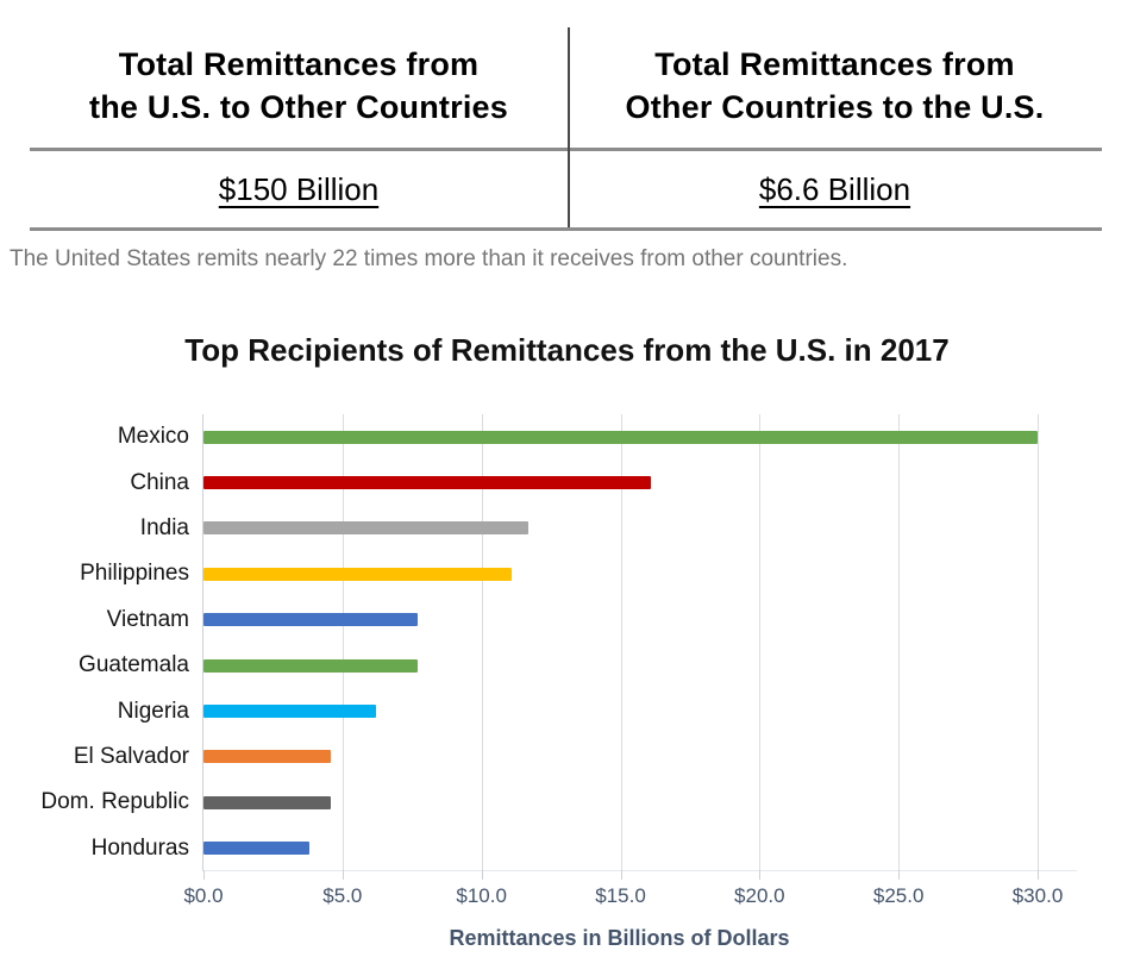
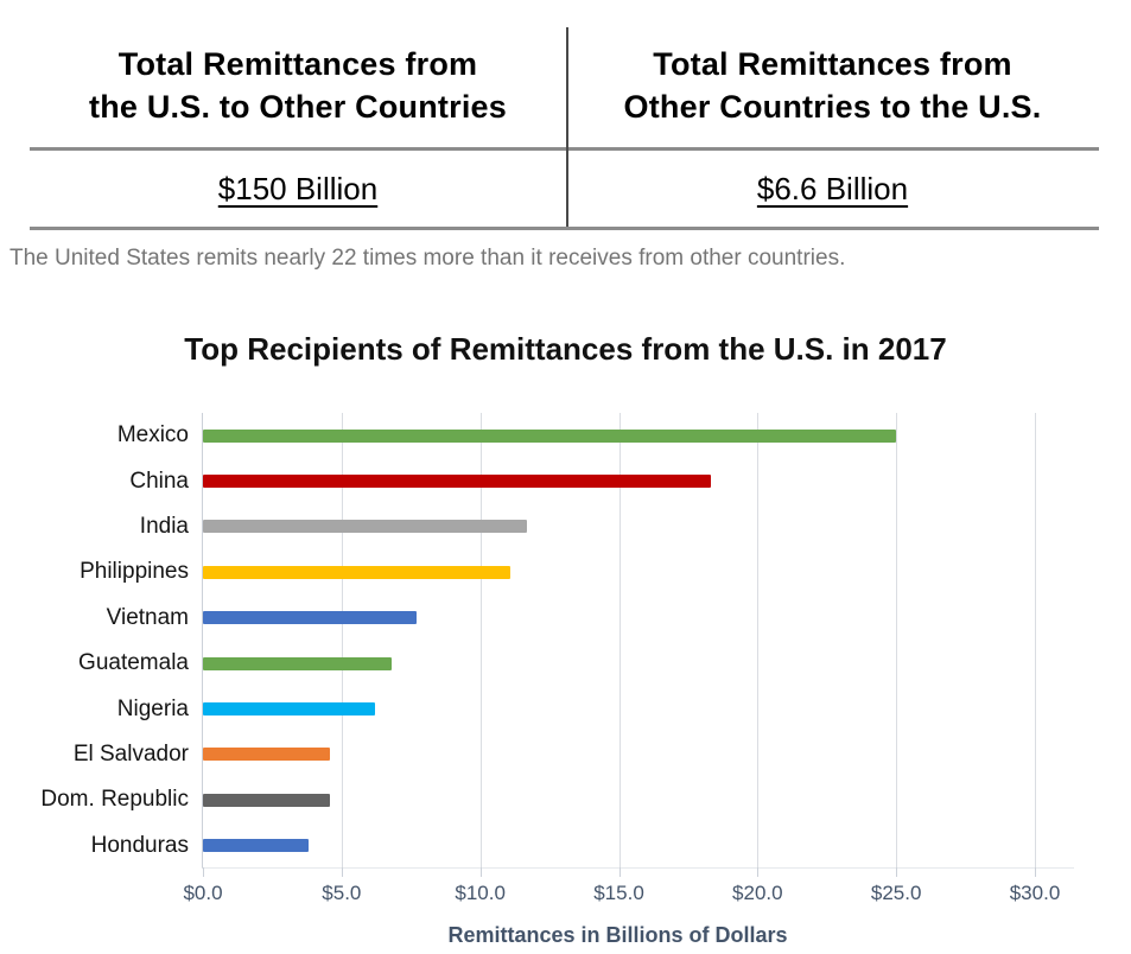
Mexico: $30.0 -> $25.0
China: $16.1 -> $18.3
Guatemala: $7.7 -> $6.8
